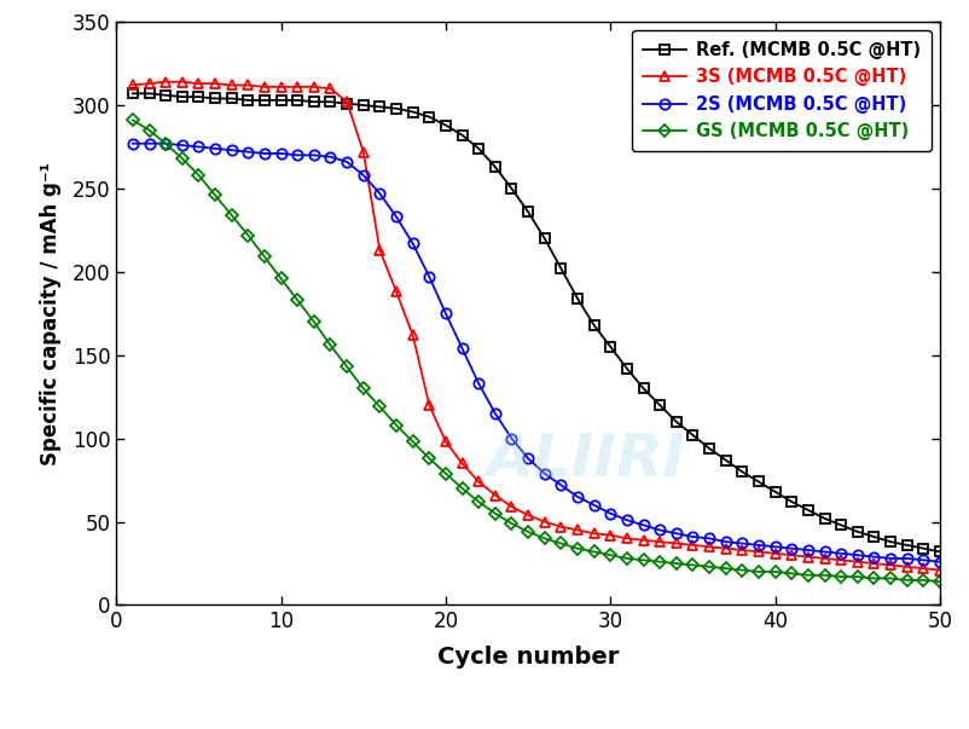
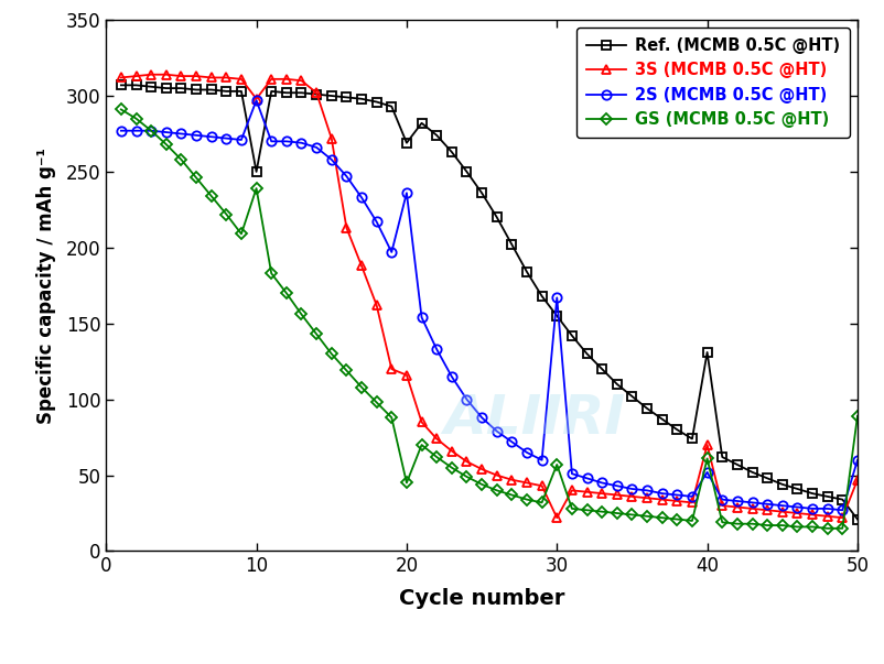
Ref. (MCMB 0.5C @HT)/10: 303 -> 250
3S (MCMB 0.5C @HT)/10: 311 -> 298
2S (MCMB 0.5C @HT)/10: 271 -> 297
GS (MCMB 0.5C @HT)/10: 196 -> 239
Ref. (MCMB 0.5C @HT)/20: 288 -> 269
3S (MCMB 0.5C @HT)/20: 98 -> 116
2S (MCMB 0.5C @HT)/20: 175 -> 236
GS (MCMB 0.5C @HT)/20: 79 -> 45
3S (MCMB 0.5C @HT)/30: 42 -> 22
2S (MCMB 0.5C @HT)/30: 55 -> 167
GS (MCMB 0.5C @HT)/30: 30 -> 57
Ref. (MCMB 0.5C @HT)/40: 68 -> 131
3S (MCMB 0.5C @HT)/40: 31 -> 70
2S (MCMB 0.5C @HT)/40: 35 -> 52
GS (MCMB 0.5C @HT)/40: 20 -> 61
Ref. (MCMB 0.5C @HT)/50: 32 -> 21
3S (MCMB 0.5C @HT)/50: 21 -> 47
2S (MCMB 0.5C @HT)/50: 26 -> 60
GS (MCMB 0.5C @HT)/50: 14 -> 89
